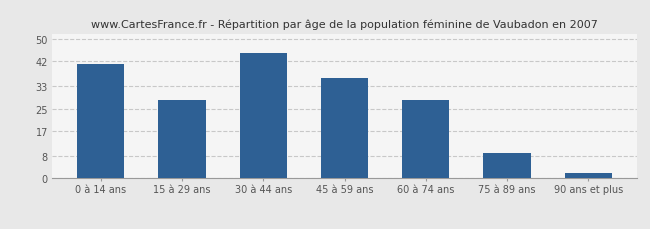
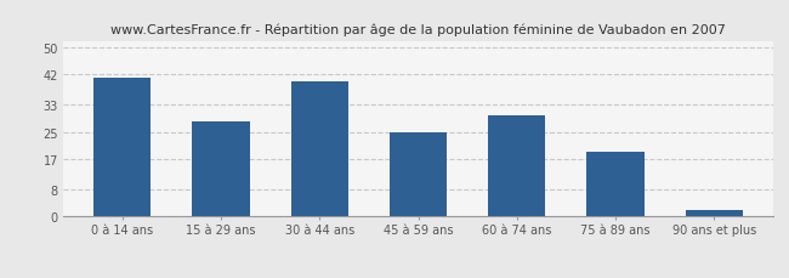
30 à 44 ans: 45 -> 40
45 à 59 ans: 36 -> 25
60 à 74 ans: 28 -> 30
75 à 89 ans: 9 -> 19
